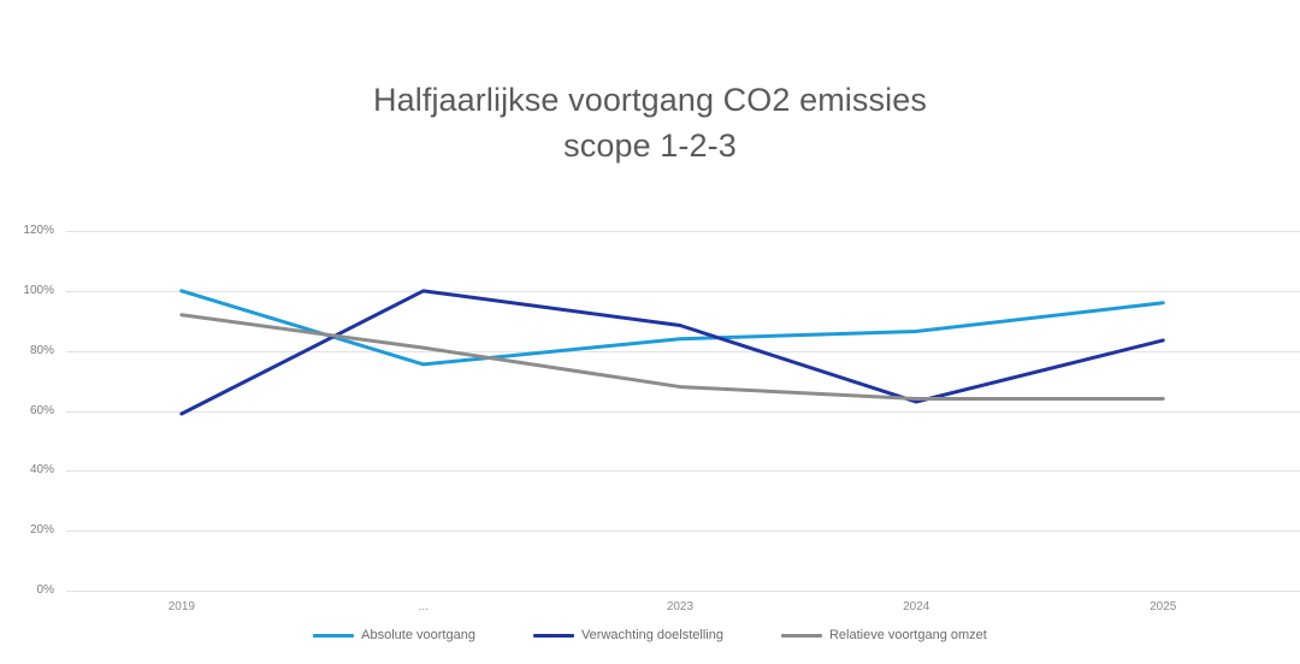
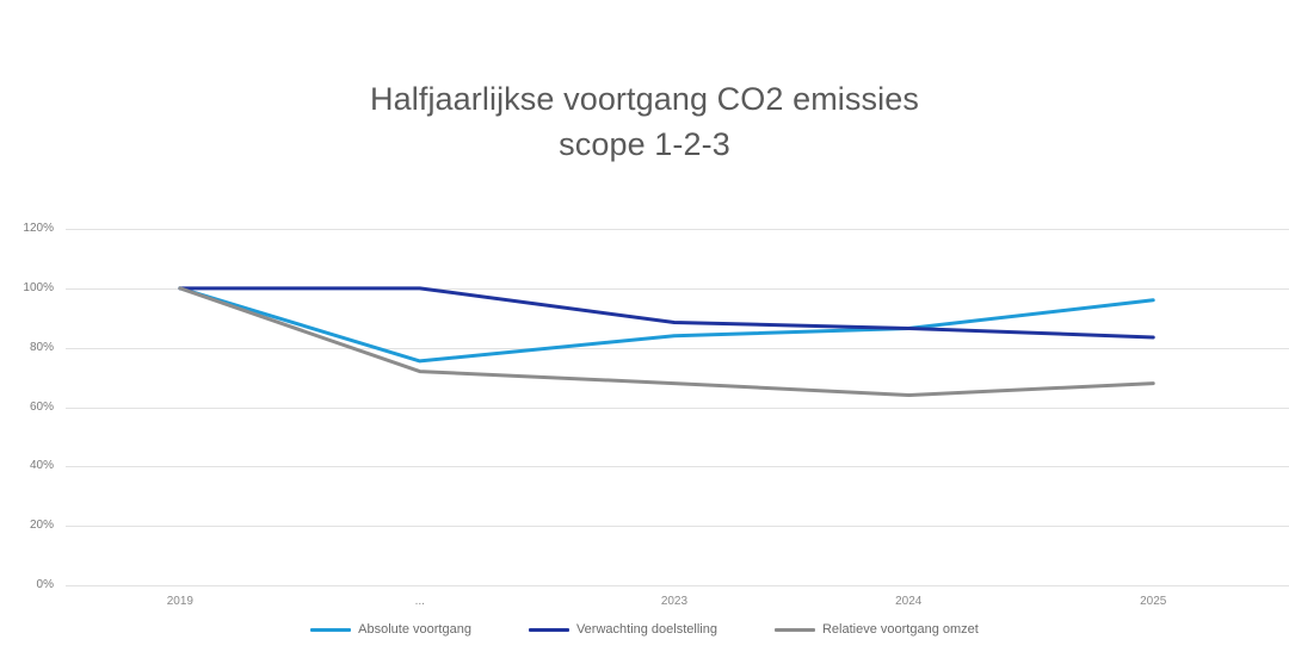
Verwachting doelstelling/2019: 59% -> 100%
Relatieve voortgang omzet/2019: 92% -> 100%
Relatieve voortgang omzet/...: 81% -> 72%
Verwachting doelstelling/2024: 63% -> 86%
Relatieve voortgang omzet/2025: 64% -> 68%
